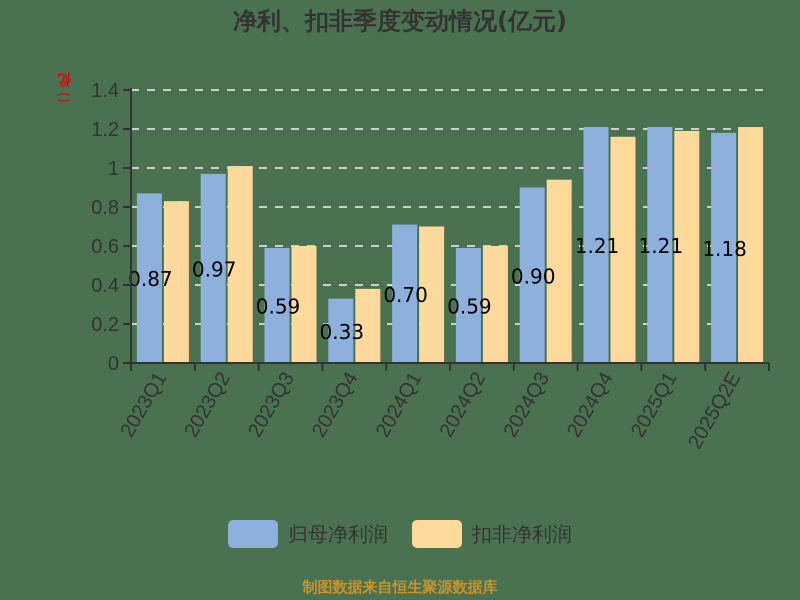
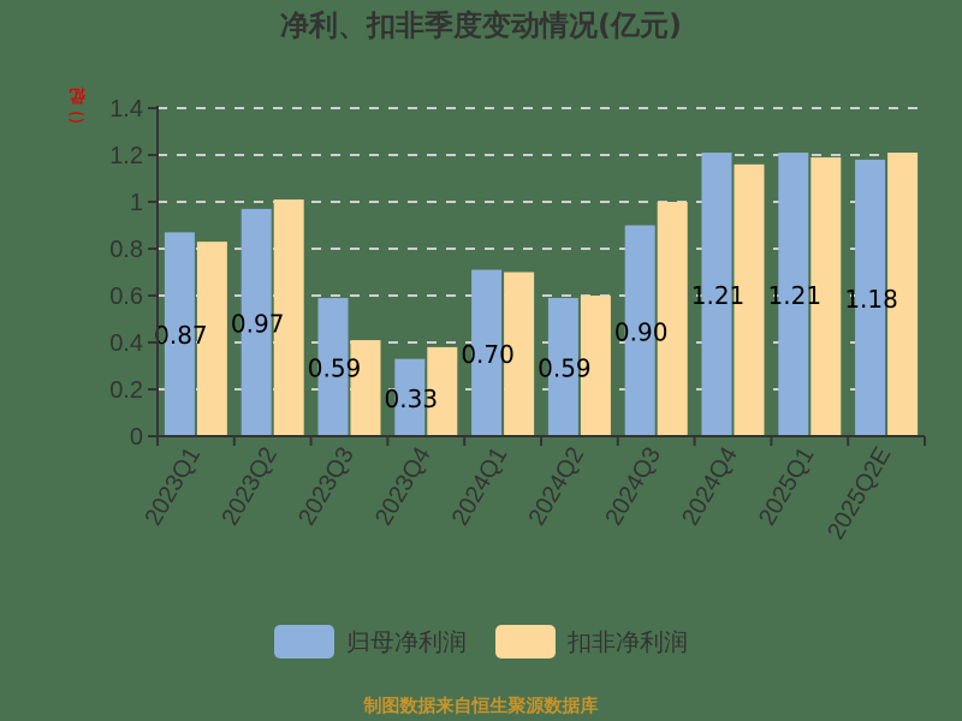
扣非净利润/2023Q3: 0.60 -> 0.41
扣非净利润/2024Q3: 0.94 -> 1.00
